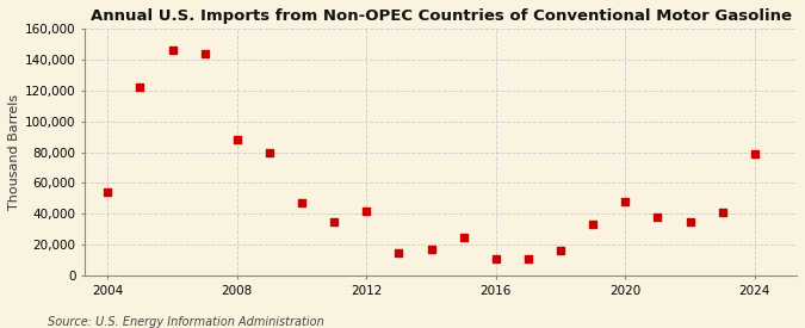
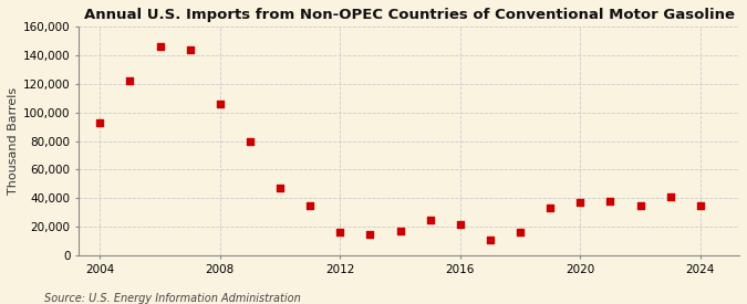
2004: 54,000 -> 93,000
2008: 88,000 -> 106,000
2012: 42,000 -> 16,000
2016: 11,000 -> 22,000
2020: 48,000 -> 37,000
2024: 79,000 -> 35,000
